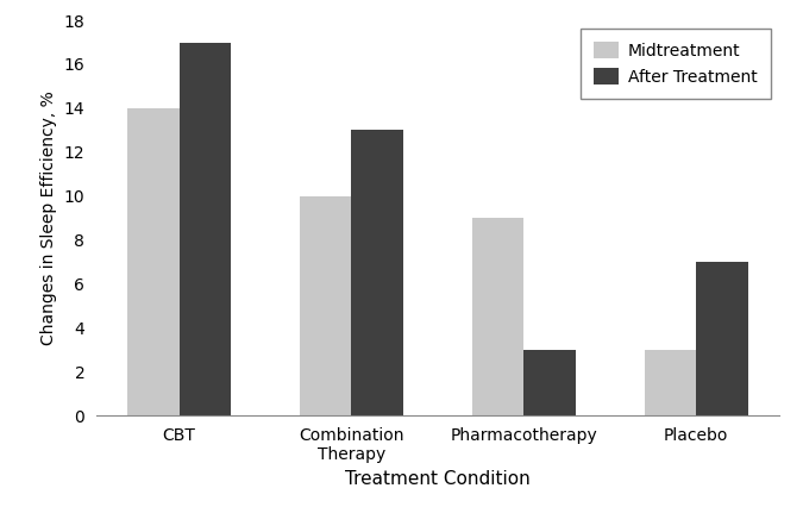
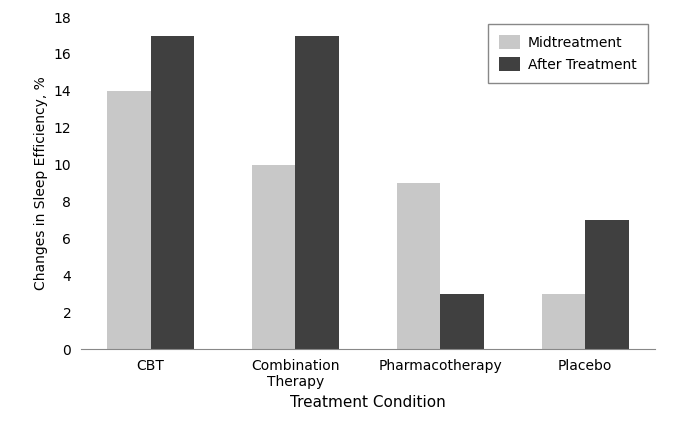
After Treatment/Combination Therapy: 13 -> 17
